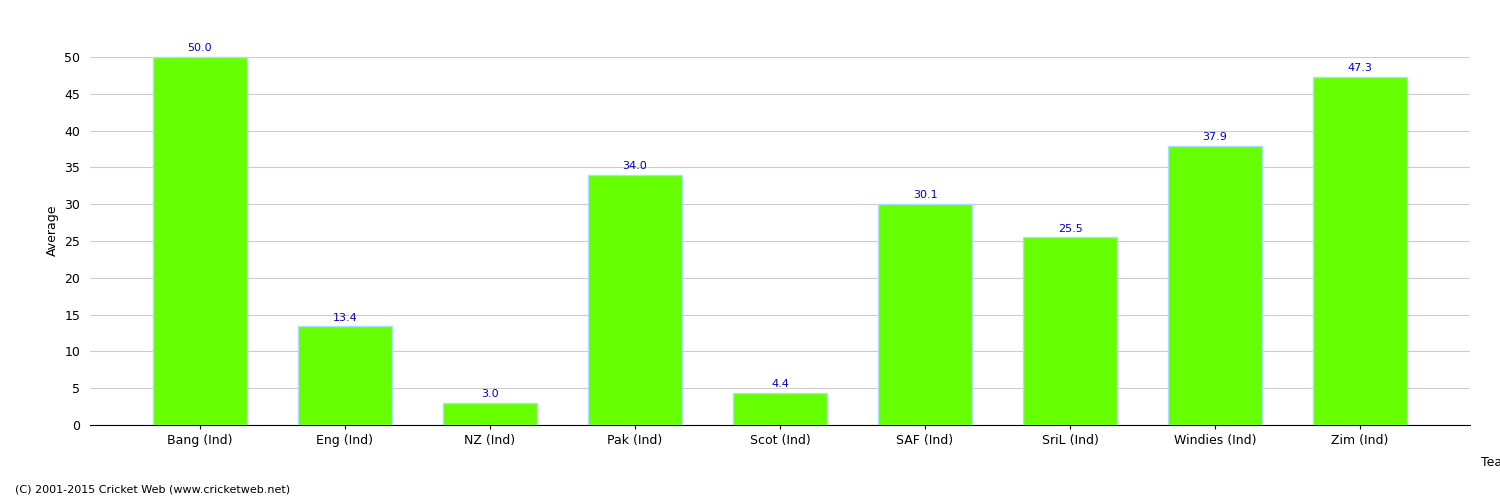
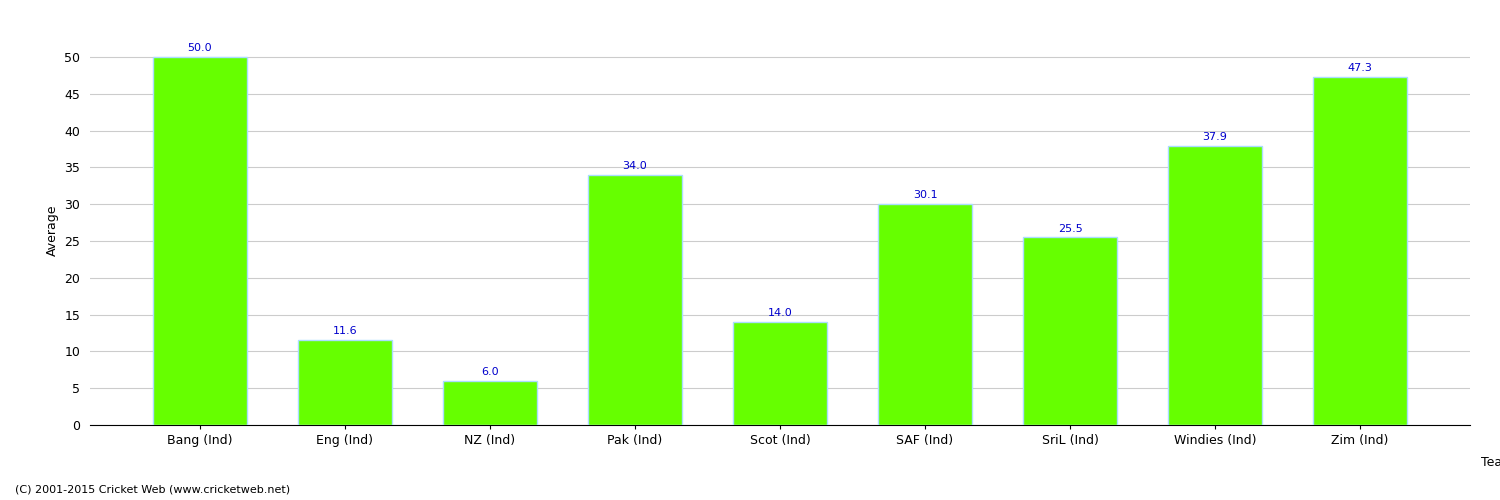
Eng (Ind): 13.4 -> 11.6
NZ (Ind): 3.0 -> 6.0
Scot (Ind): 4.4 -> 14.0
